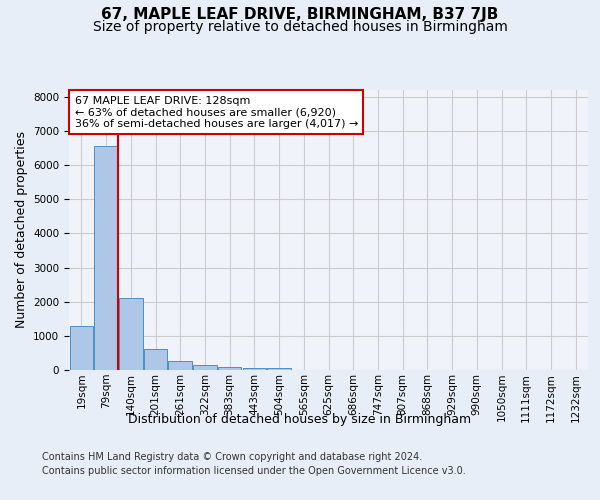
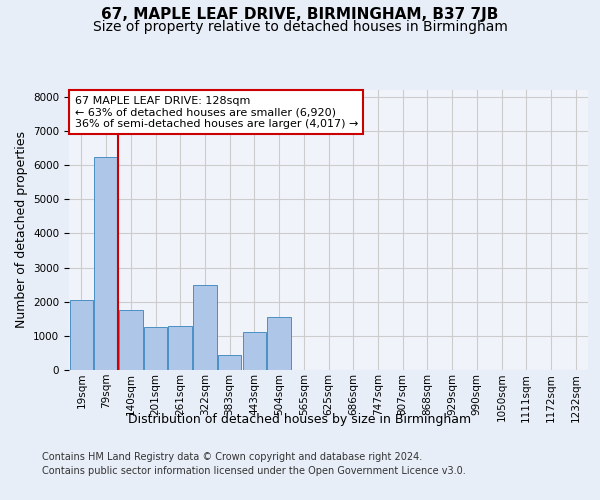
19sqm: 1300 -> 2050
79sqm: 6550 -> 6250
140sqm: 2100 -> 1750
201sqm: 620 -> 1250
261sqm: 270 -> 1300
322sqm: 140 -> 2500
383sqm: 100 -> 450
443sqm: 60 -> 1100
504sqm: 60 -> 1550
